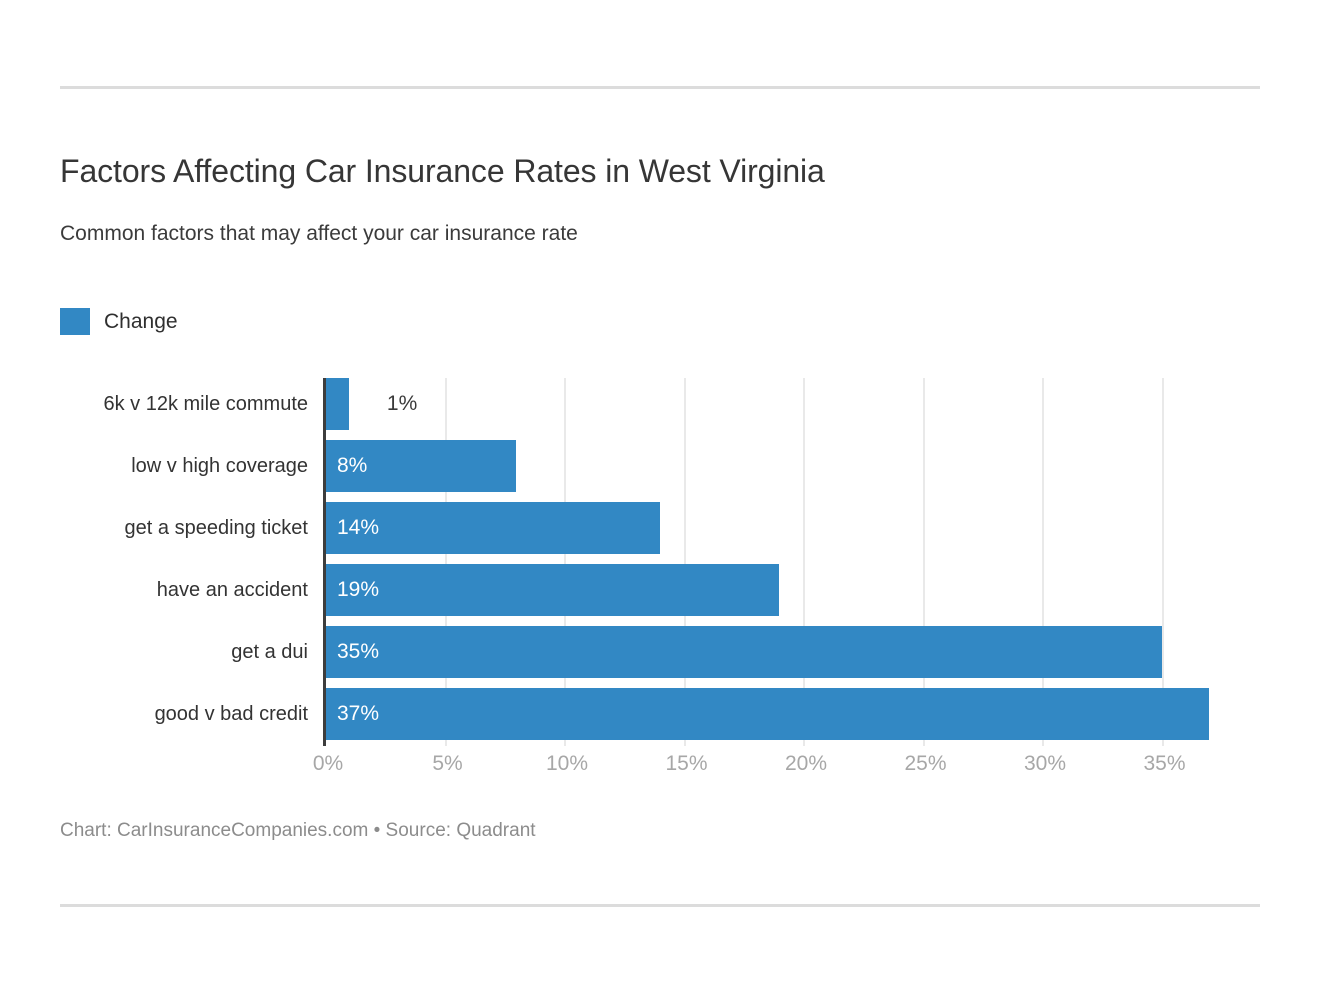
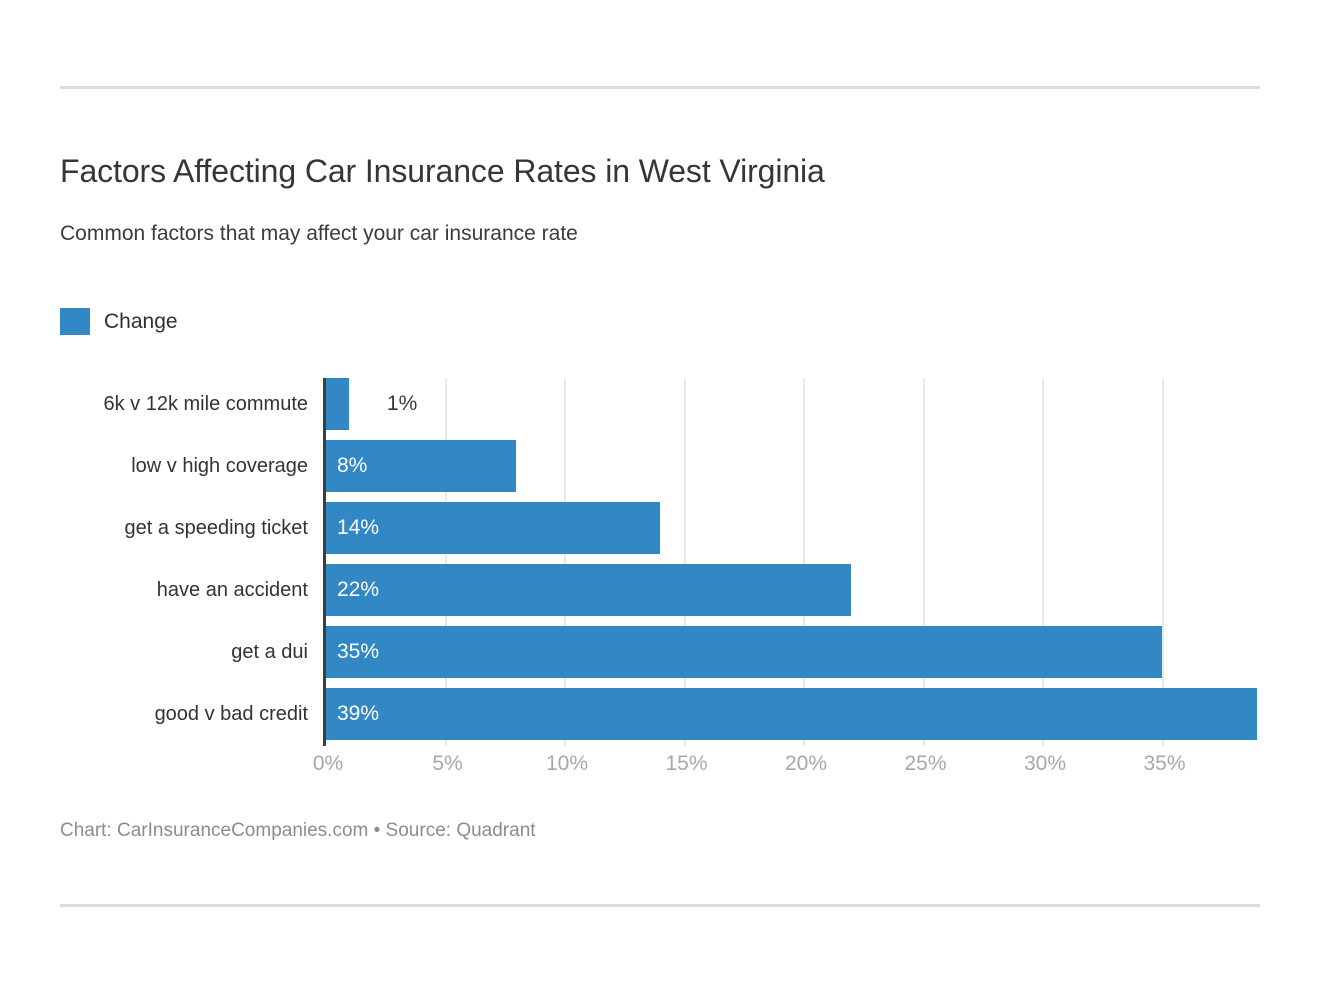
have an accident: 19% -> 22%
good v bad credit: 37% -> 39%
